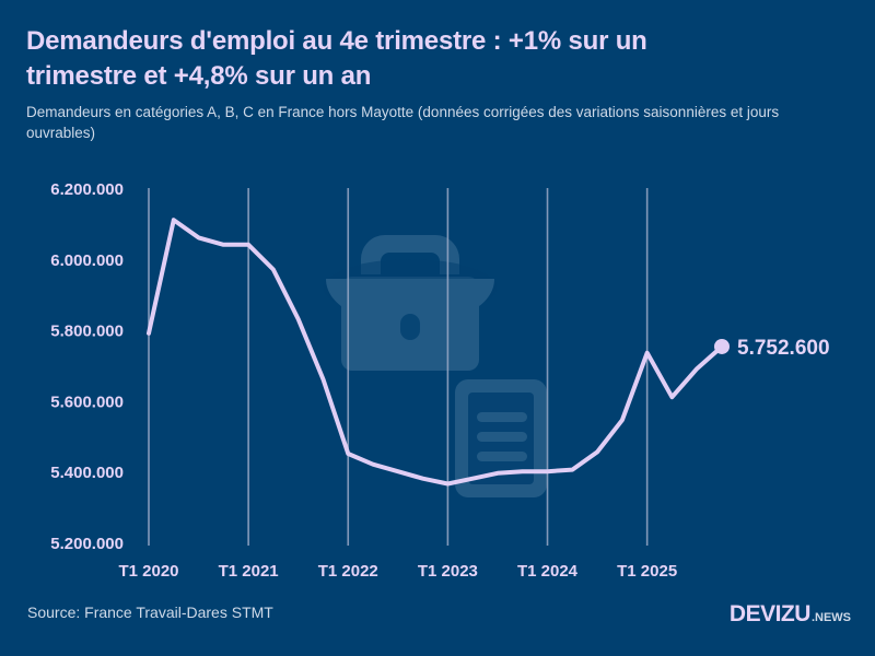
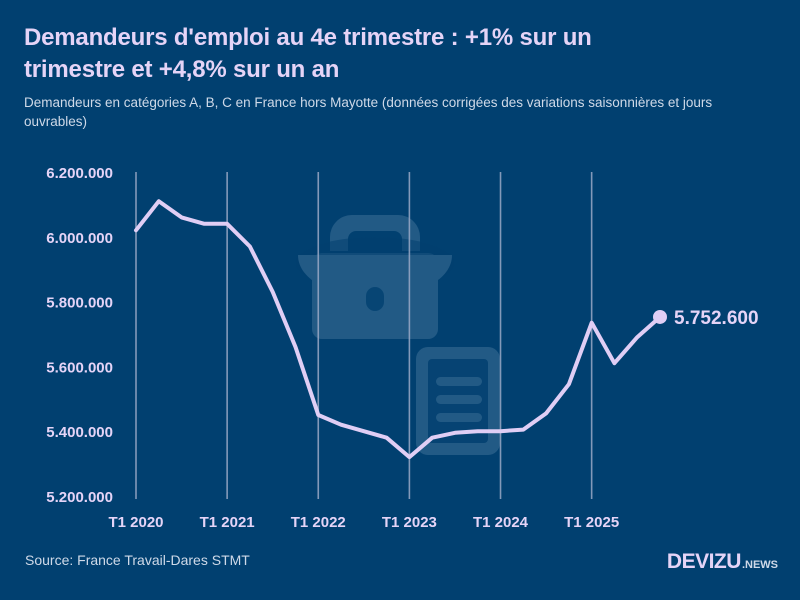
T1 2020: 5790000 -> 6020000
T1 2023: 5360000 -> 5320000
